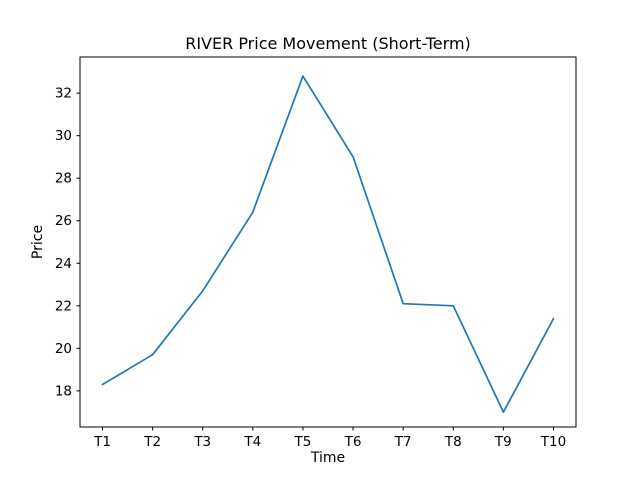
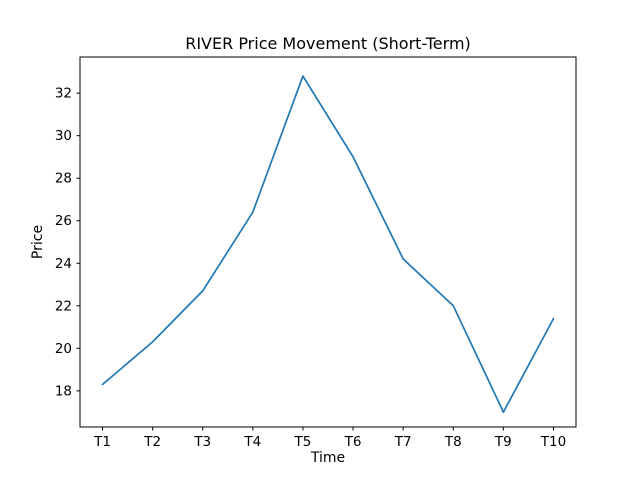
T2: 19.7 -> 20.3
T7: 22.1 -> 24.2
